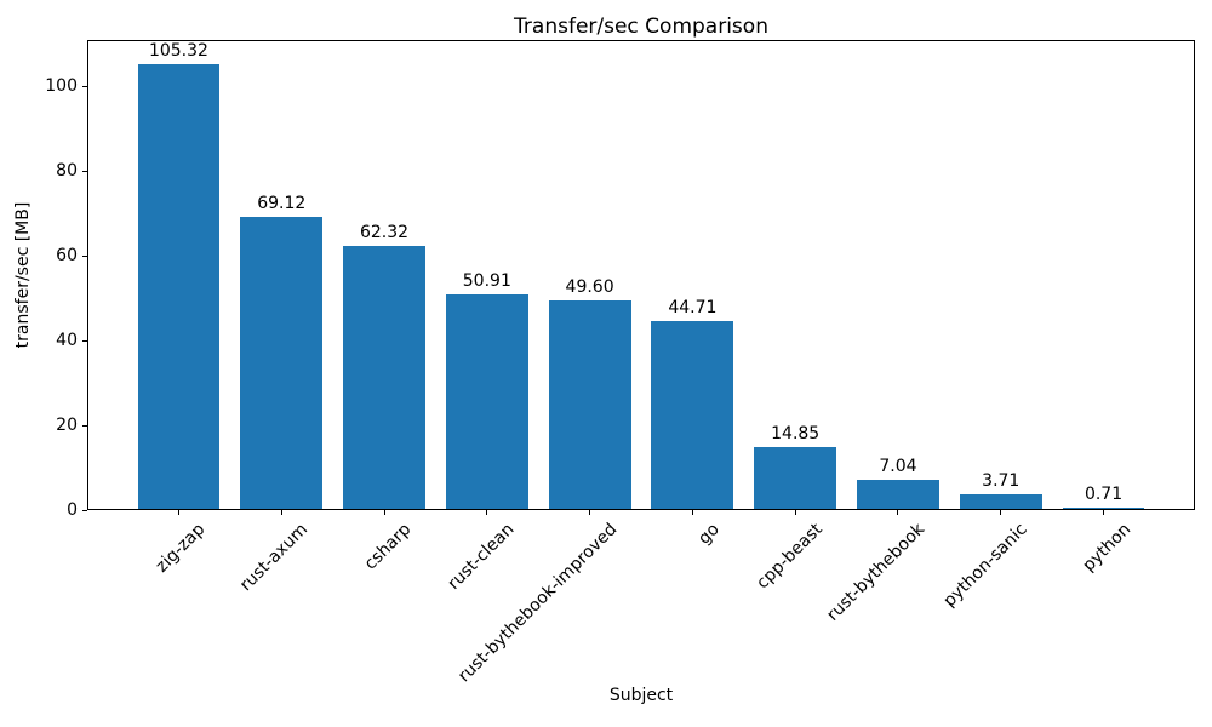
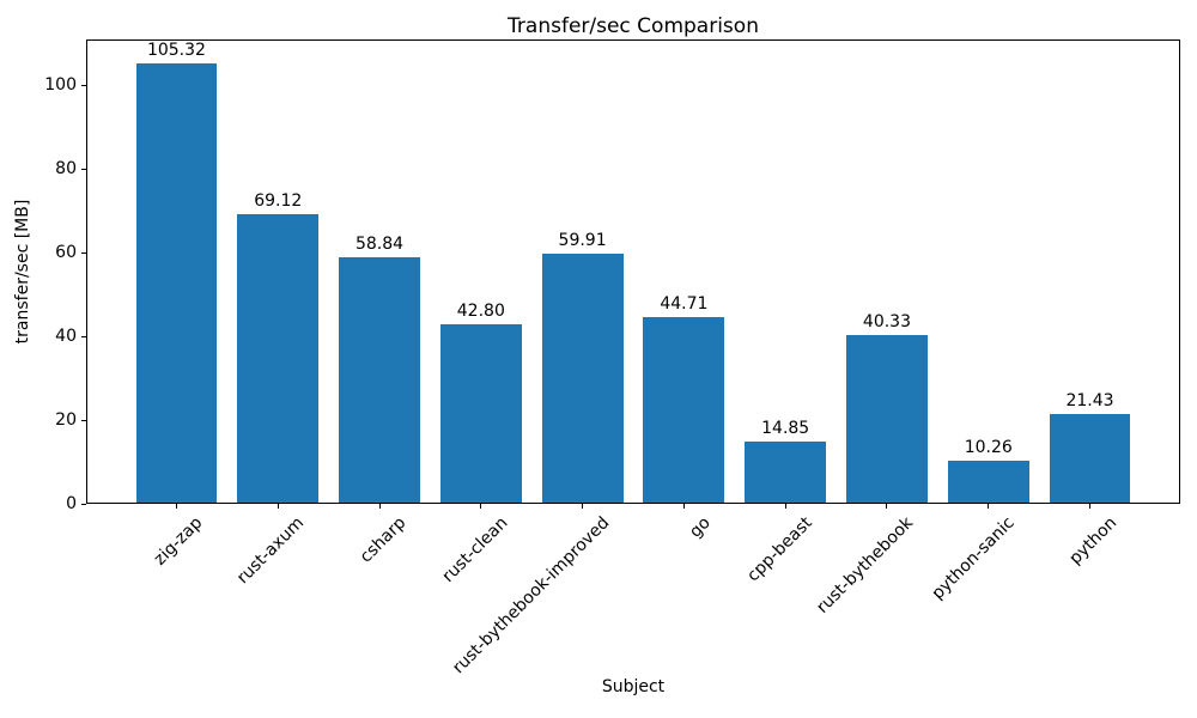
csharp: 62.32 -> 58.84
rust-clean: 50.91 -> 42.80
rust-bythebook-improved: 49.60 -> 59.91
rust-bythebook: 7.04 -> 40.33
python-sanic: 3.71 -> 10.26
python: 0.71 -> 21.43
